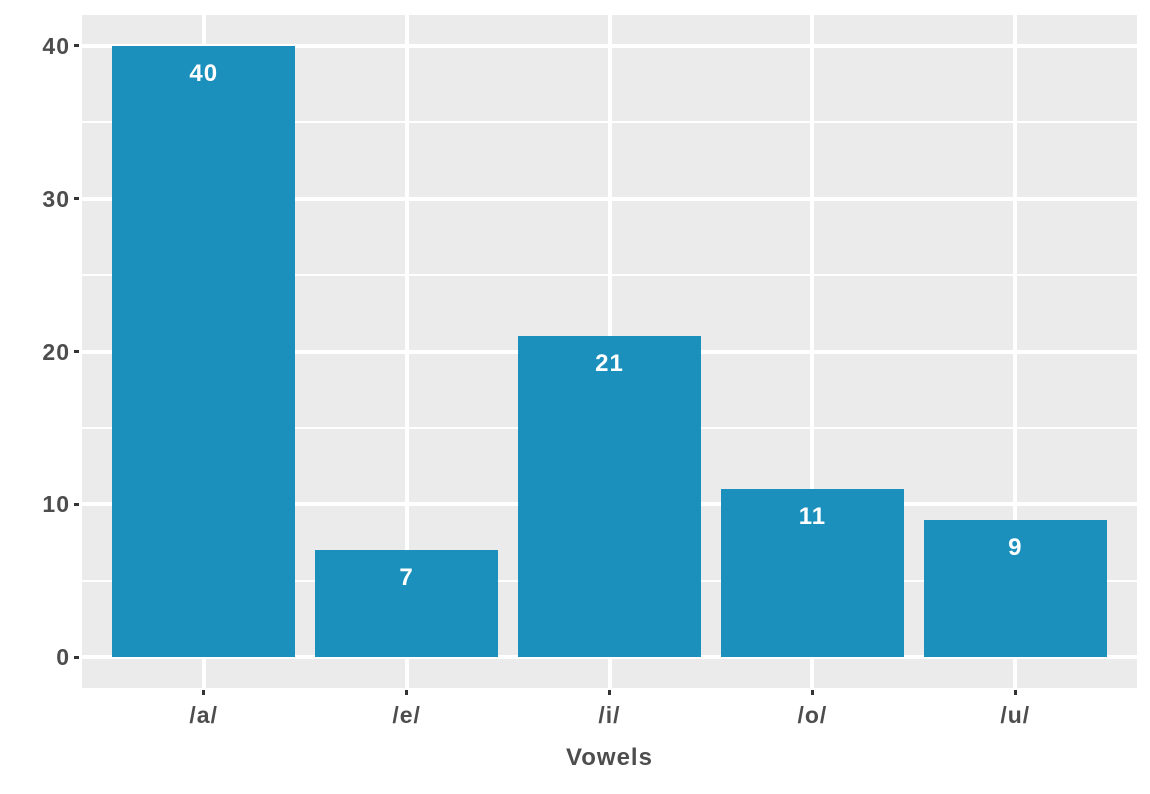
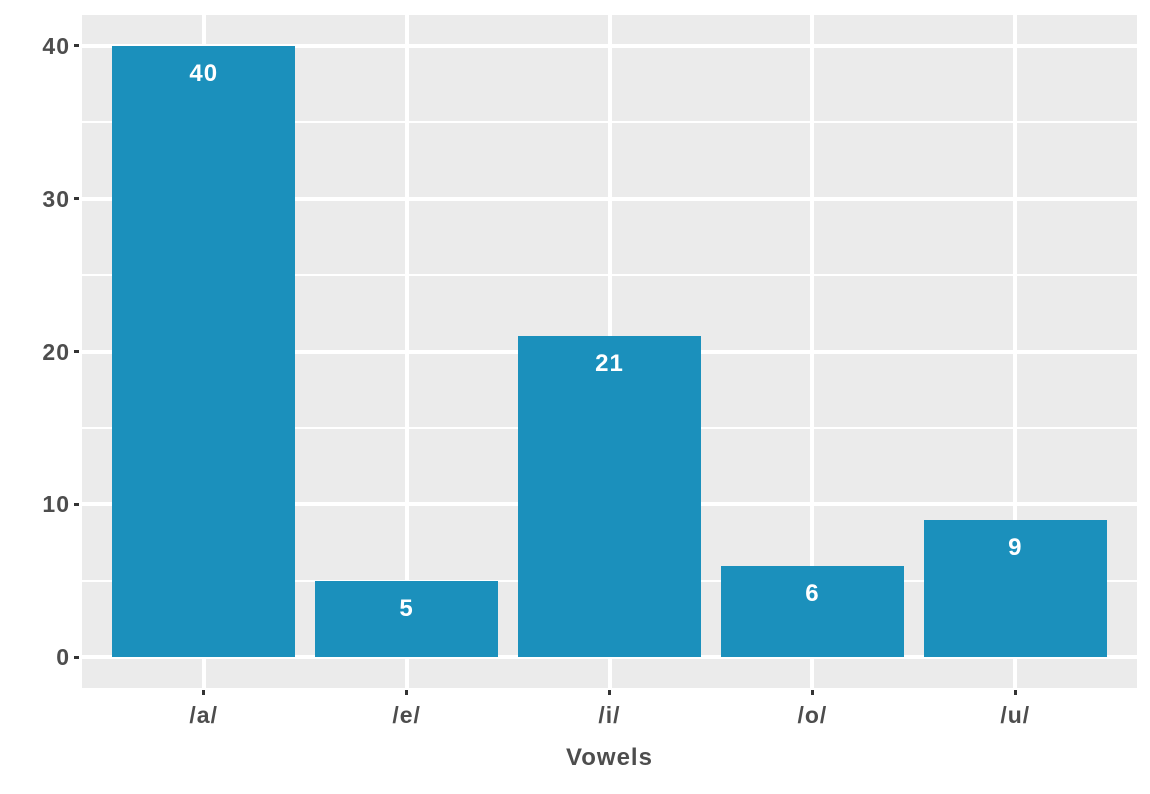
/e/: 7 -> 5
/o/: 11 -> 6
